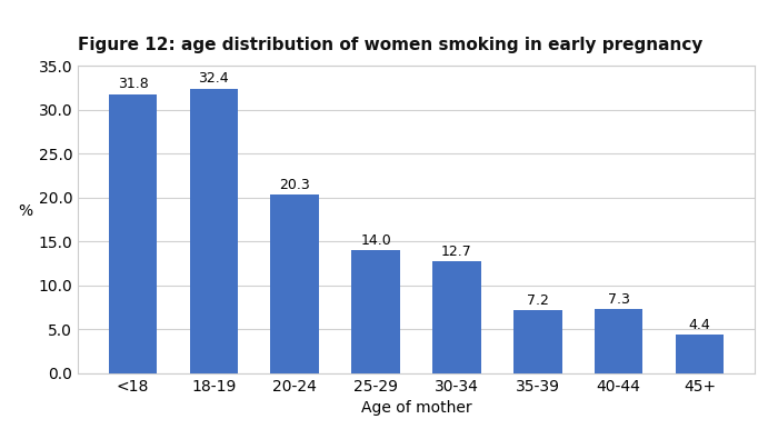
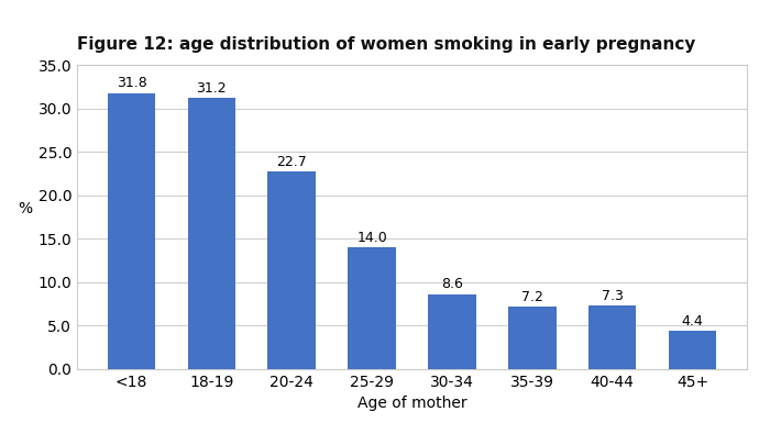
18-19: 32.4 -> 31.2
20-24: 20.3 -> 22.7
30-34: 12.7 -> 8.6
